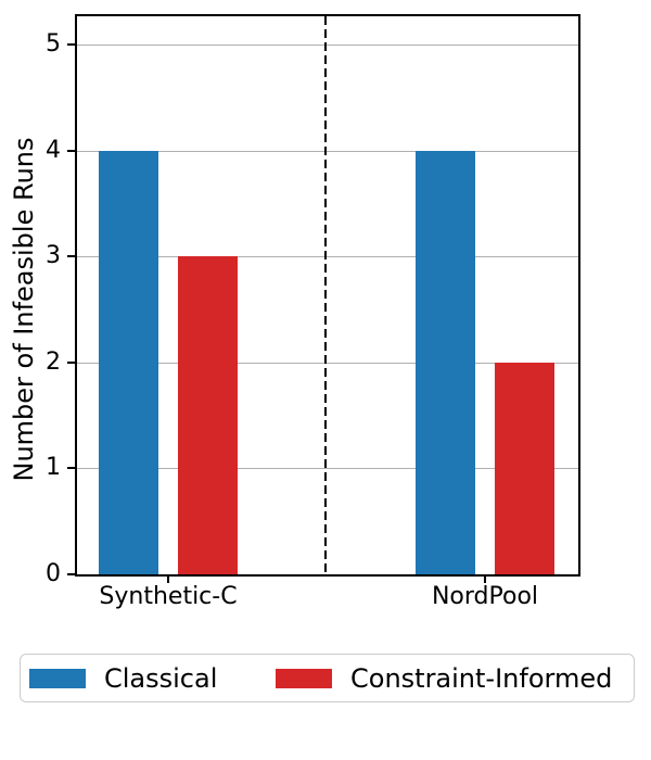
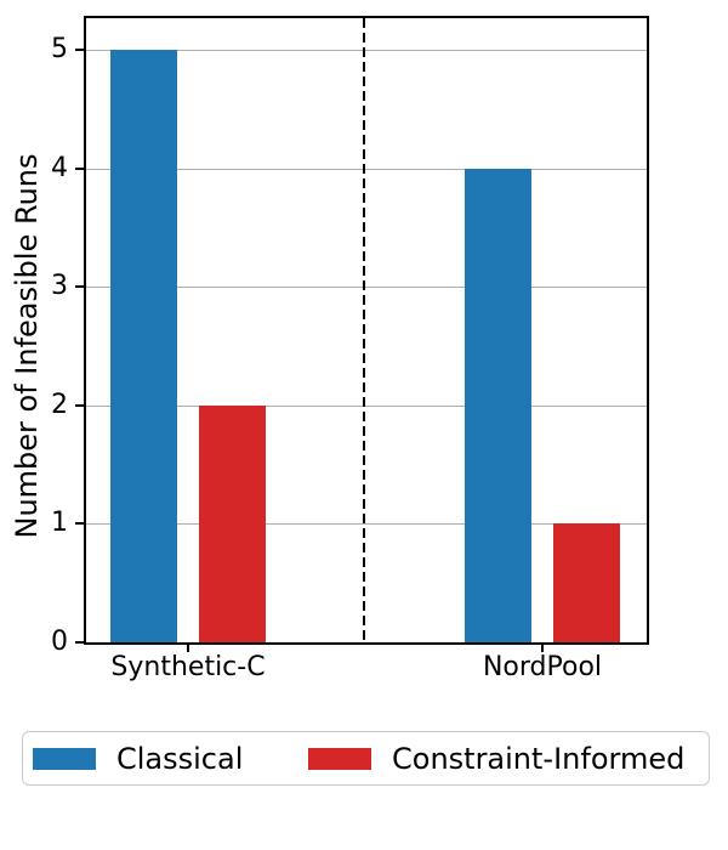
Classical/Synthetic-C: 4 -> 5
Constraint-Informed/Synthetic-C: 3 -> 2
Constraint-Informed/NordPool: 2 -> 1
